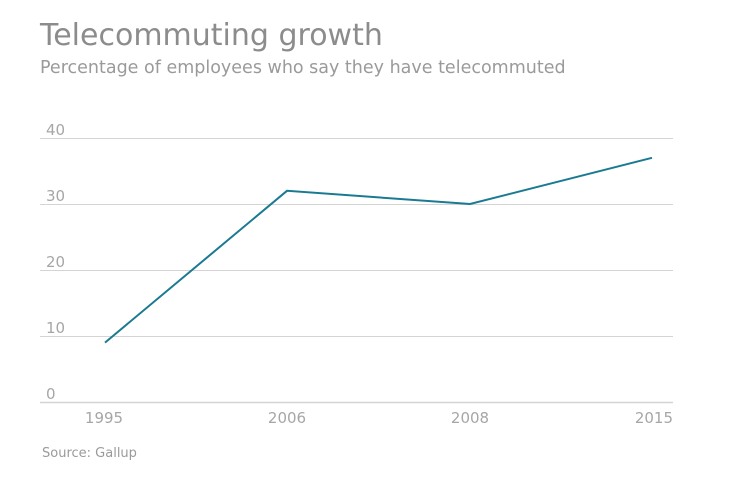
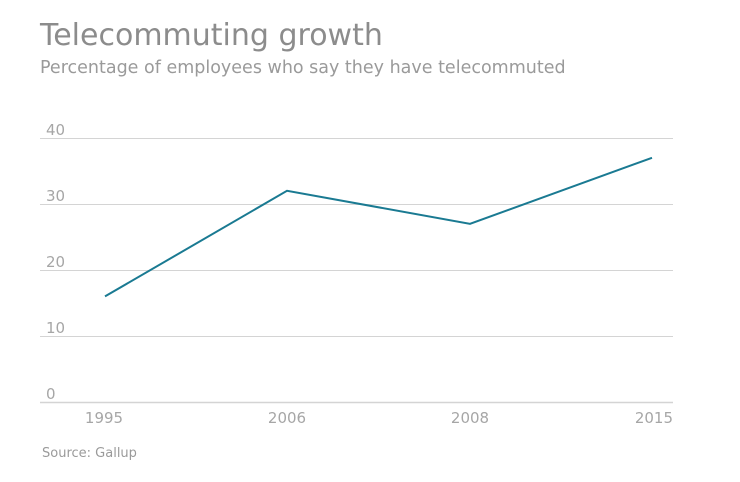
1995: 9 -> 16
2008: 30 -> 27
